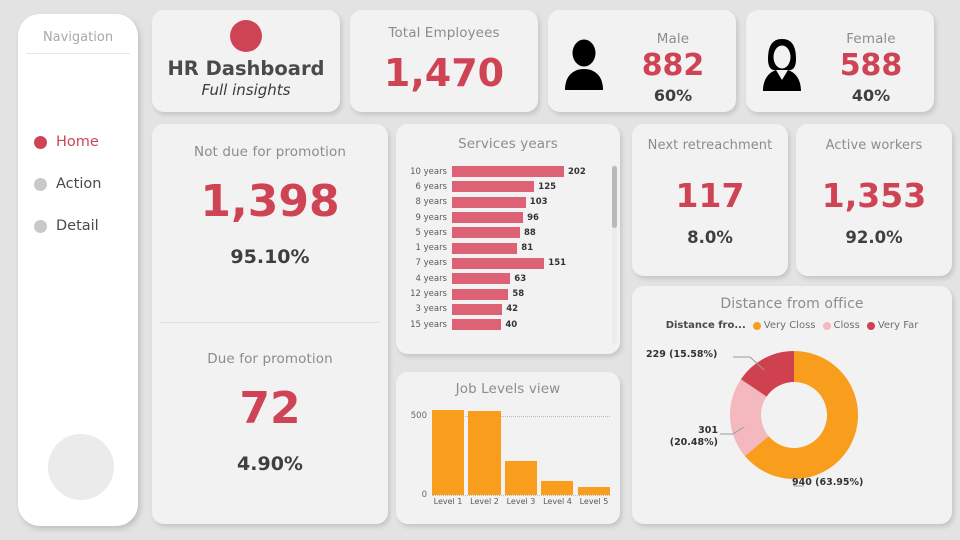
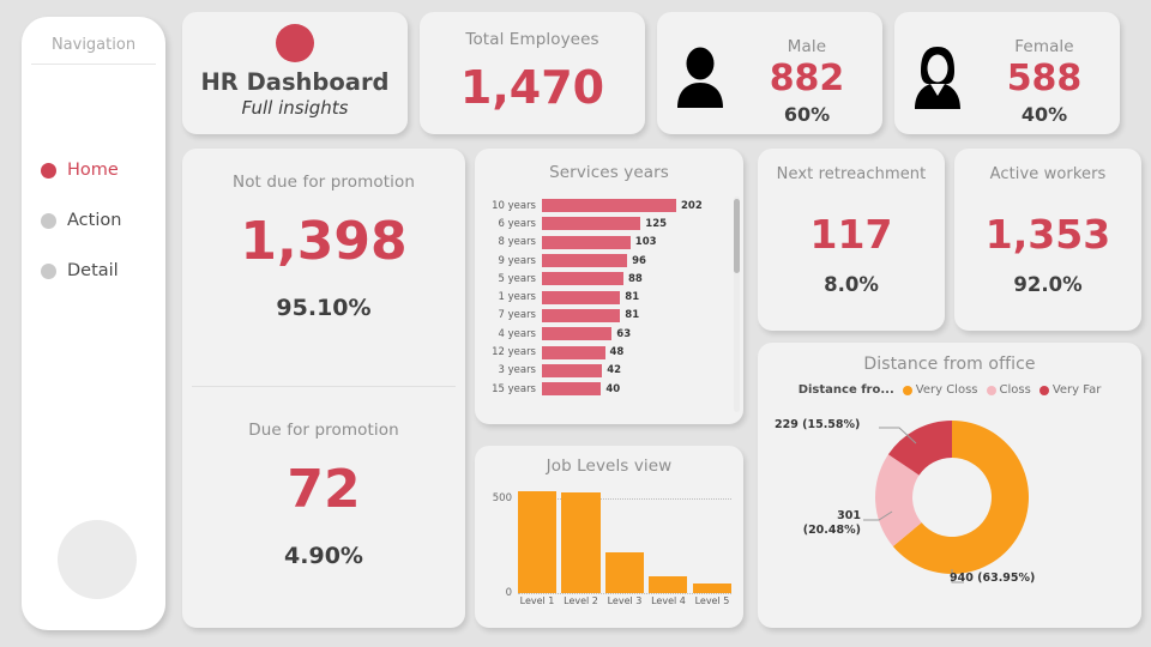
Services years/7 years: 151 -> 81
Services years/12 years: 58 -> 48
